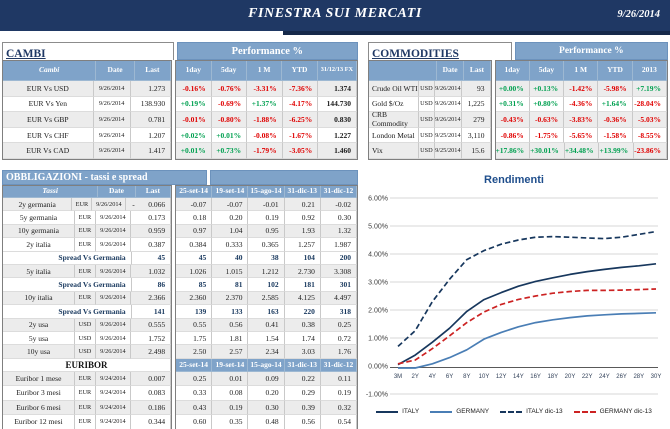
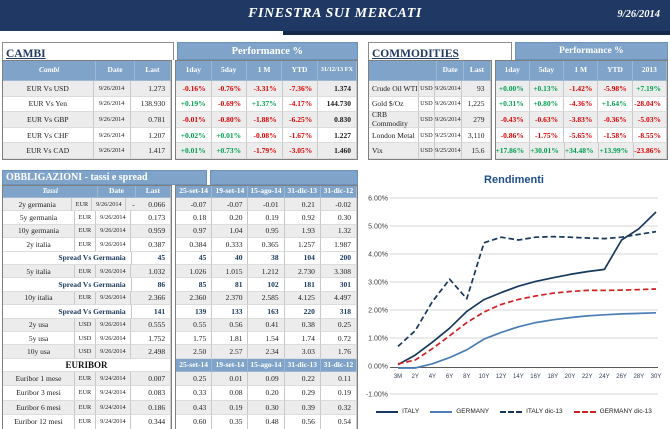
ITALY dic-13/8Y: 3.8% -> 2.4%
ITALY dic-13/10Y: 4.1% -> 4.4%
ITALY dic-13/12Y: 4.3% -> 4.6%
ITALY/26Y: 3.5% -> 4.5%
ITALY/28Y: 3.6% -> 4.9%
ITALY/30Y: 3.6% -> 5.5%
